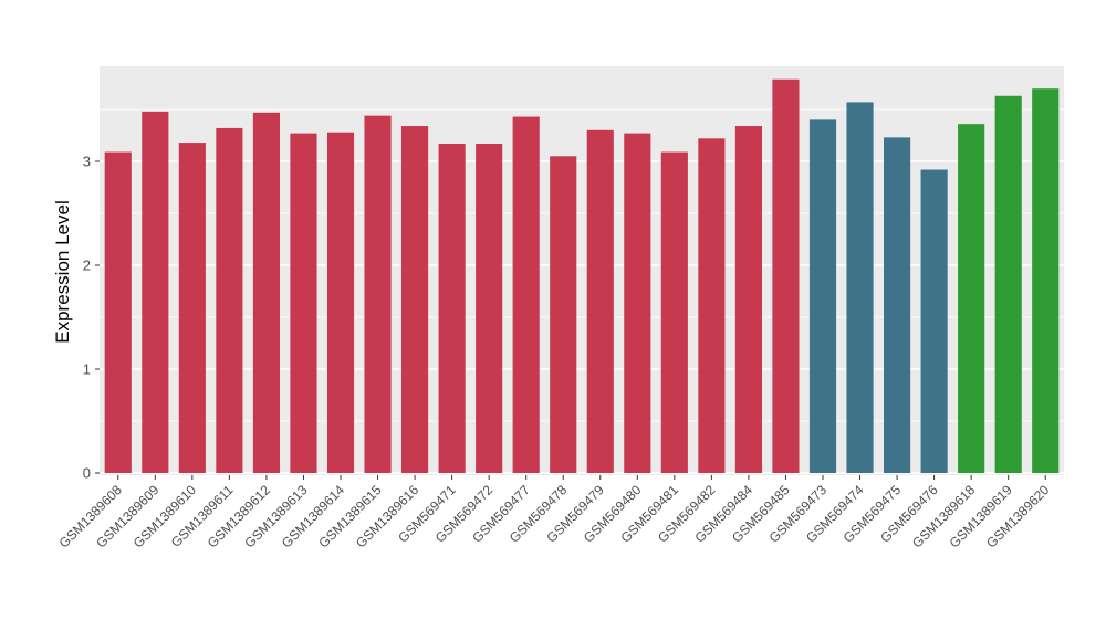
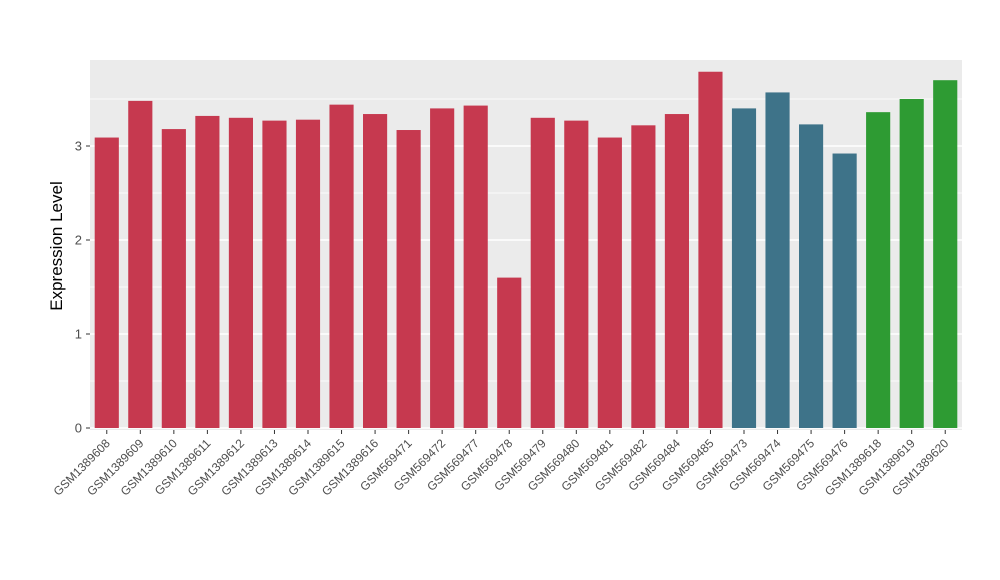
GSM1389612: 3.5 -> 3.3
GSM569472: 3.2 -> 3.4
GSM569478: 3.0 -> 1.6
GSM1389619: 3.6 -> 3.5
